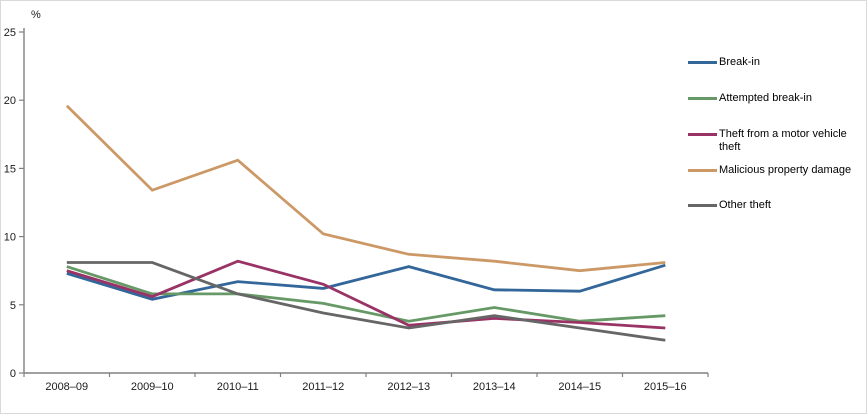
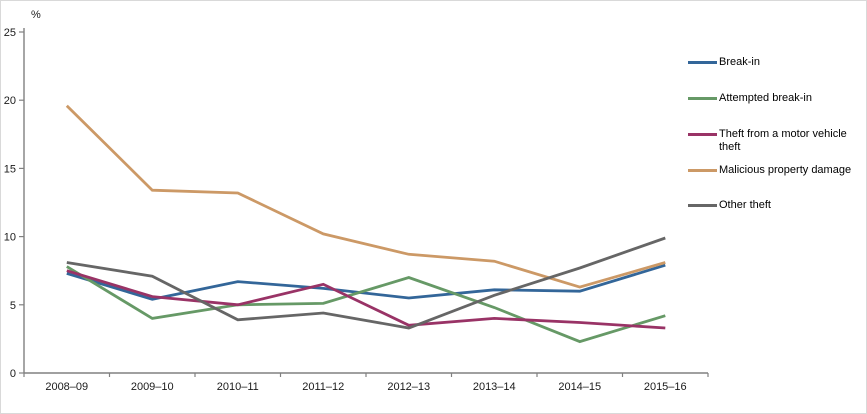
Attempted break-in/2009–10: 5.8 -> 4.0
Other theft/2009–10: 8.1 -> 7.1
Attempted break-in/2010–11: 5.8 -> 5.0
Theft from a motor vehicle theft/2010–11: 8.2 -> 5.0
Malicious property damage/2010–11: 15.6 -> 13.2
Other theft/2010–11: 5.8 -> 3.9
Break-in/2012–13: 7.8 -> 5.5
Attempted break-in/2012–13: 3.8 -> 7.0
Other theft/2013–14: 4.2 -> 5.7
Attempted break-in/2014–15: 3.8 -> 2.3
Malicious property damage/2014–15: 7.5 -> 6.3
Other theft/2014–15: 3.3 -> 7.7
Other theft/2015–16: 2.4 -> 9.9
